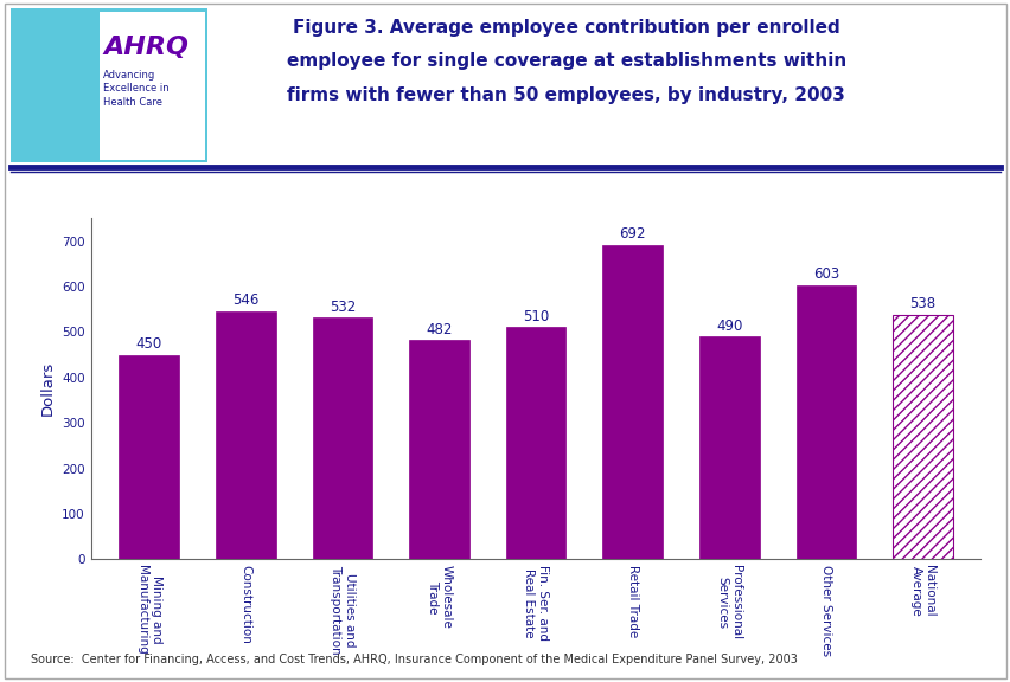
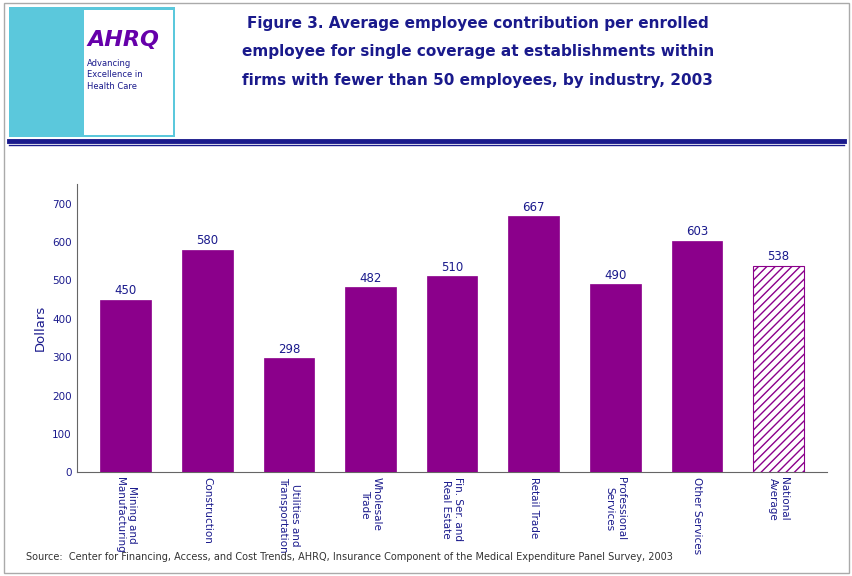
Construction: 546 -> 580
Utilities and Transportation: 532 -> 298
Retail Trade: 692 -> 667
